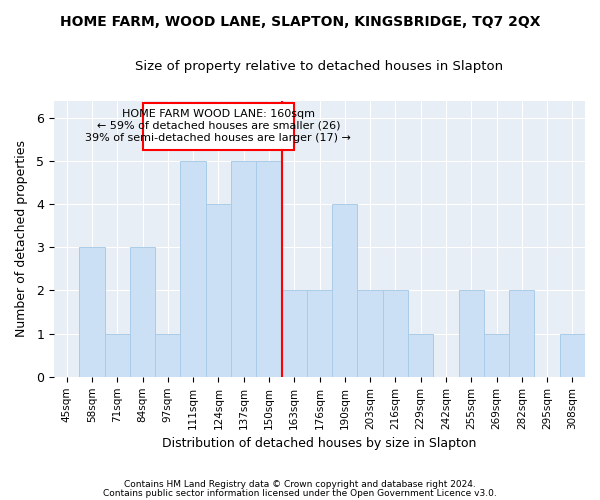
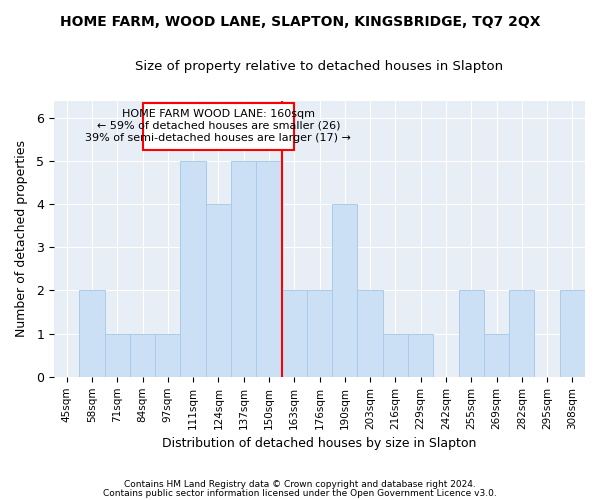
58sqm: 3 -> 2
84sqm: 3 -> 1
216sqm: 2 -> 1
308sqm: 1 -> 2
